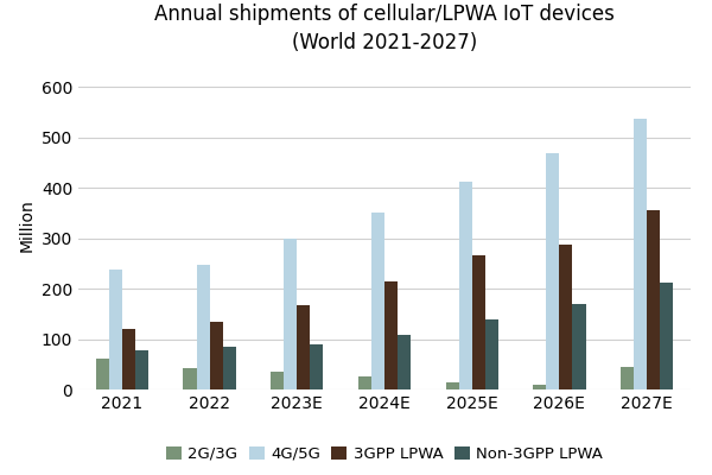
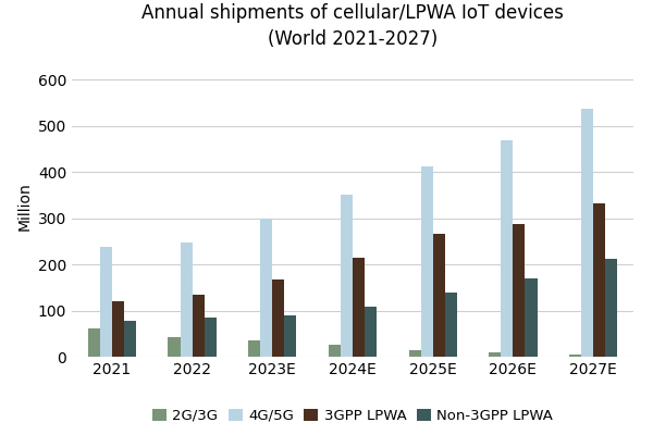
2G/3G/2027E: 45 -> 5
3GPP LPWA/2027E: 355 -> 333
